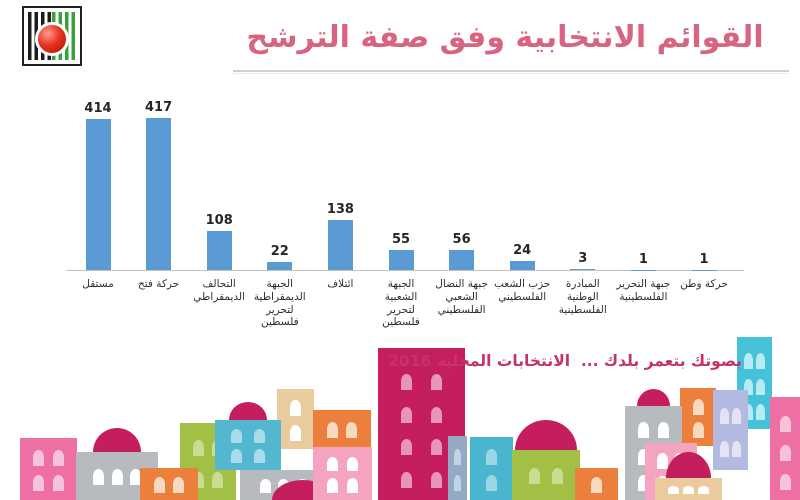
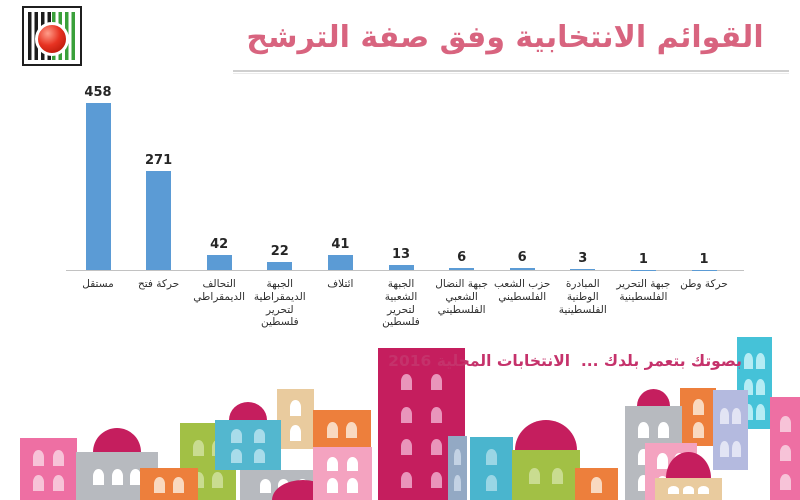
مستقل: 414 -> 458
حركة فتح: 417 -> 271
التحالف الديمقراطي: 108 -> 42
ائتلاف: 138 -> 41
الجبهة الشعبية لتحرير فلسطين: 55 -> 13
جبهة النضال الشعبي الفلسطيني: 56 -> 6
حزب الشعب الفلسطيني: 24 -> 6
